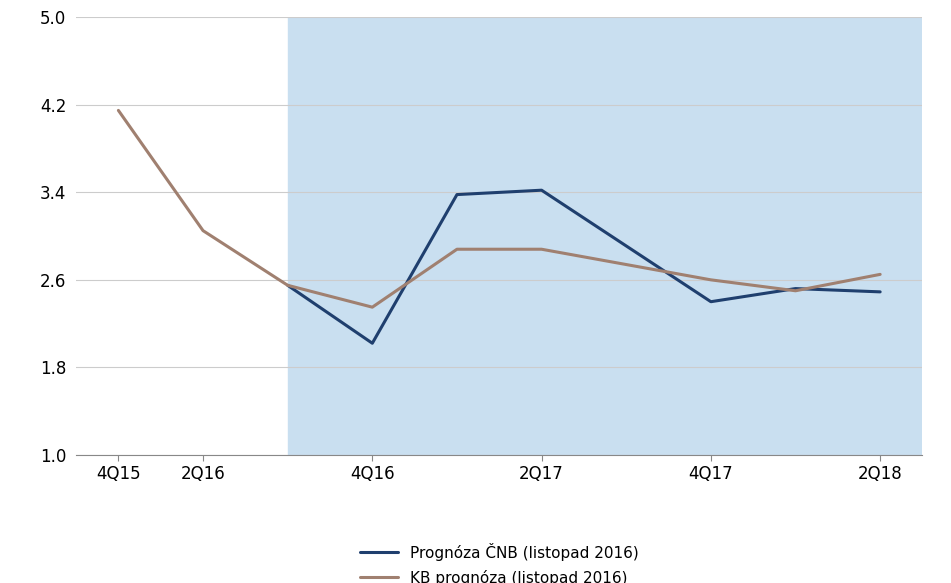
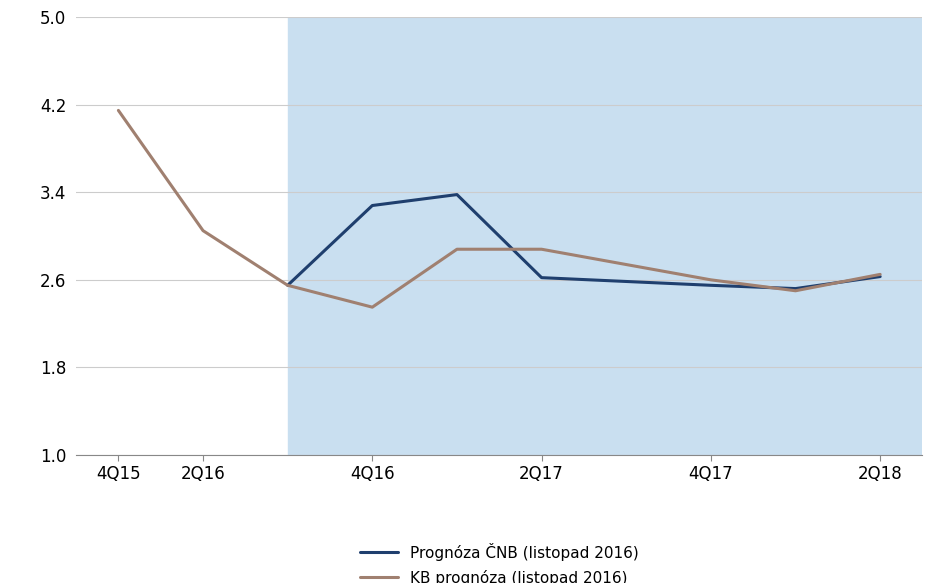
Prognóza ČNB (listopad 2016)/4Q16: 2.02 -> 3.28
Prognóza ČNB (listopad 2016)/2Q17: 3.42 -> 2.62
Prognóza ČNB (listopad 2016)/4Q17: 2.40 -> 2.55
Prognóza ČNB (listopad 2016)/2Q18: 2.49 -> 2.63
